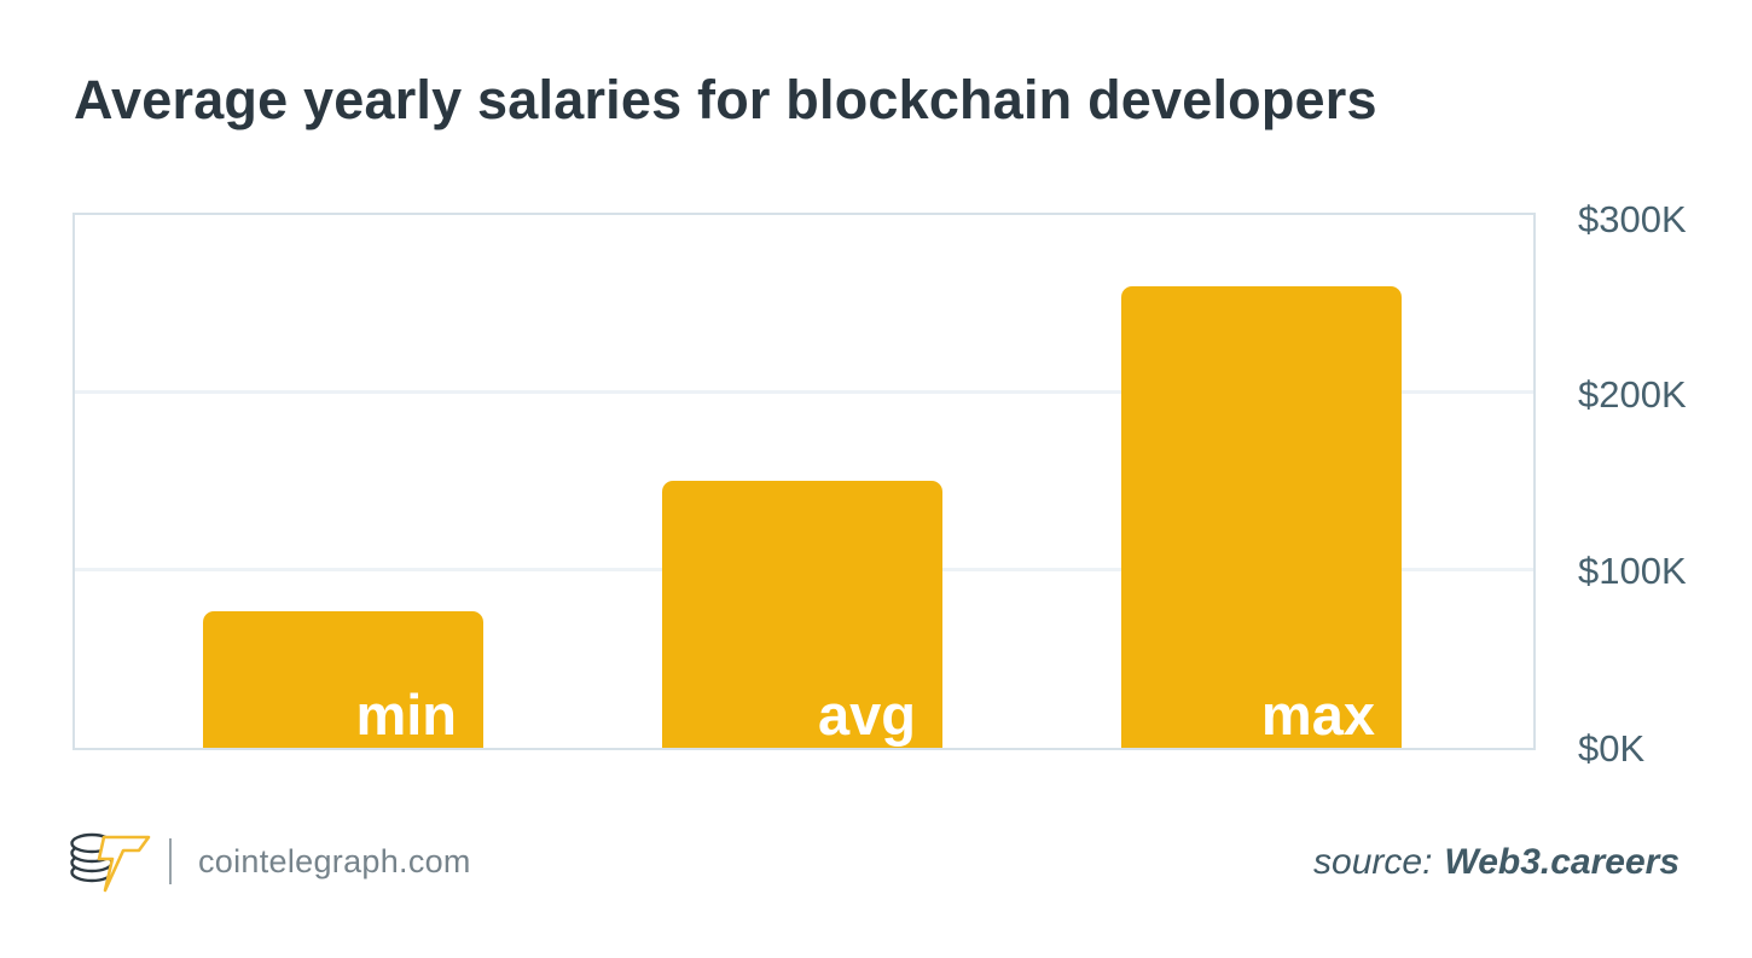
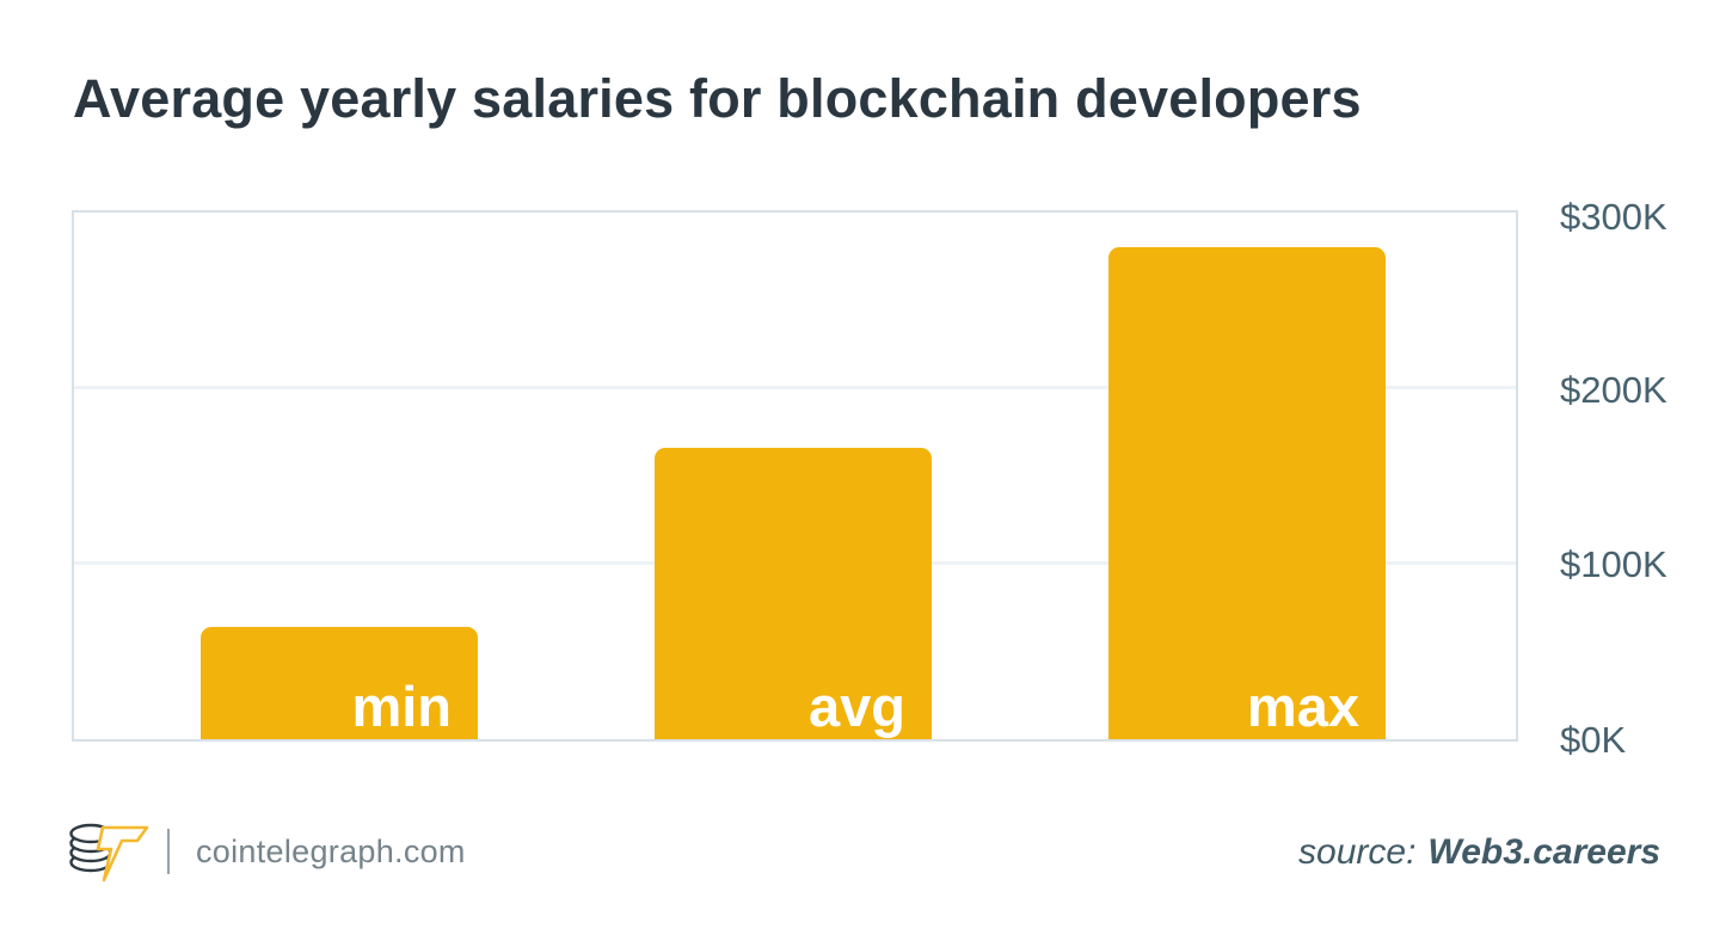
min: $77K -> $64K
avg: $150K -> $166K
max: $260K -> $280K
